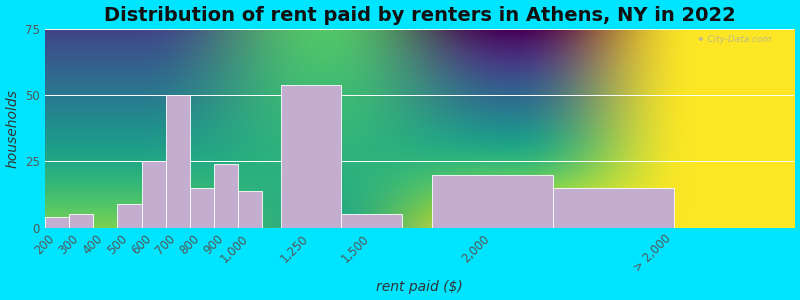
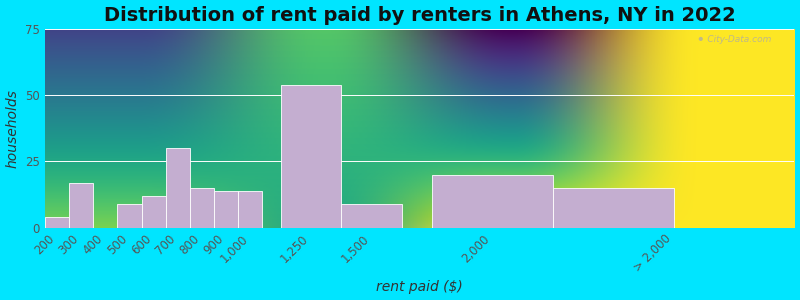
300: 5 -> 17
600: 25 -> 12
700: 50 -> 30
900: 24 -> 14
1,500: 5 -> 9
